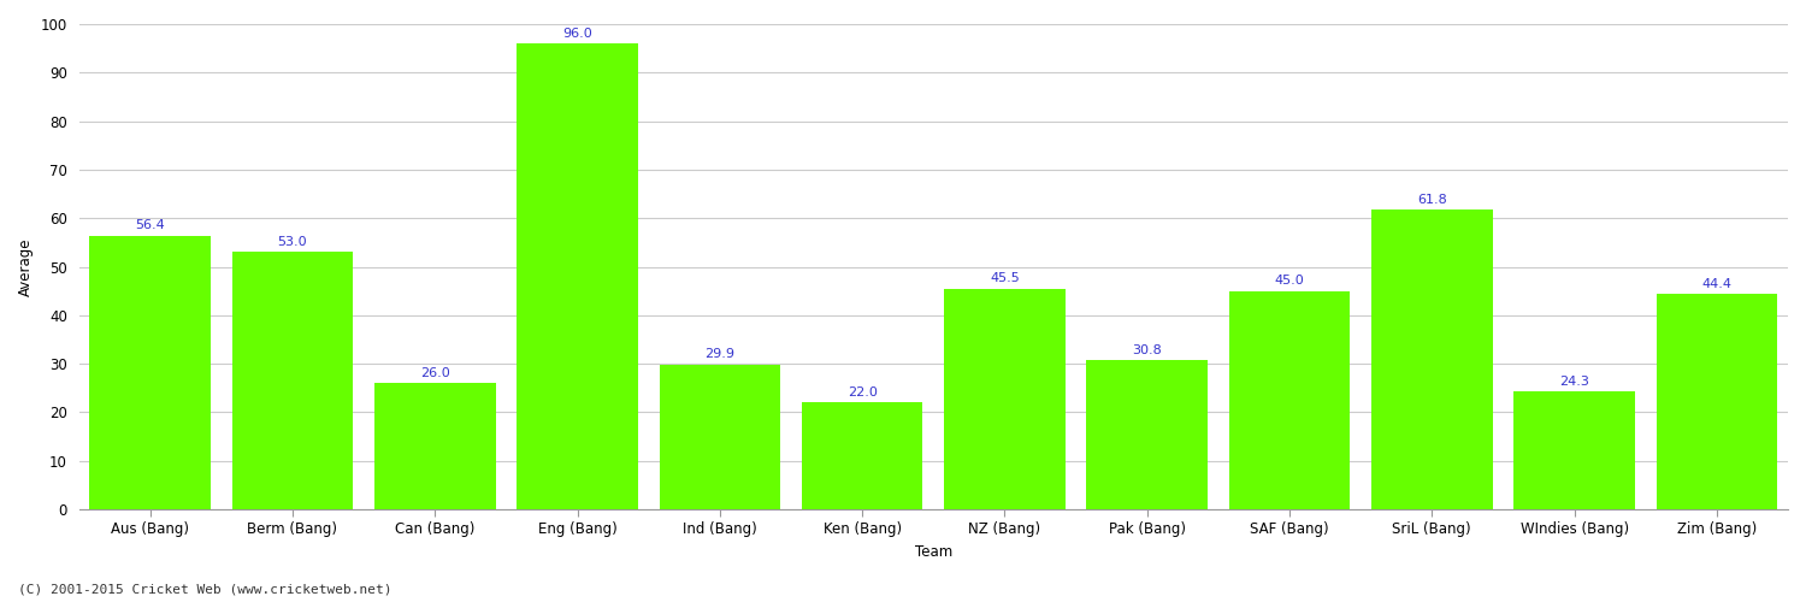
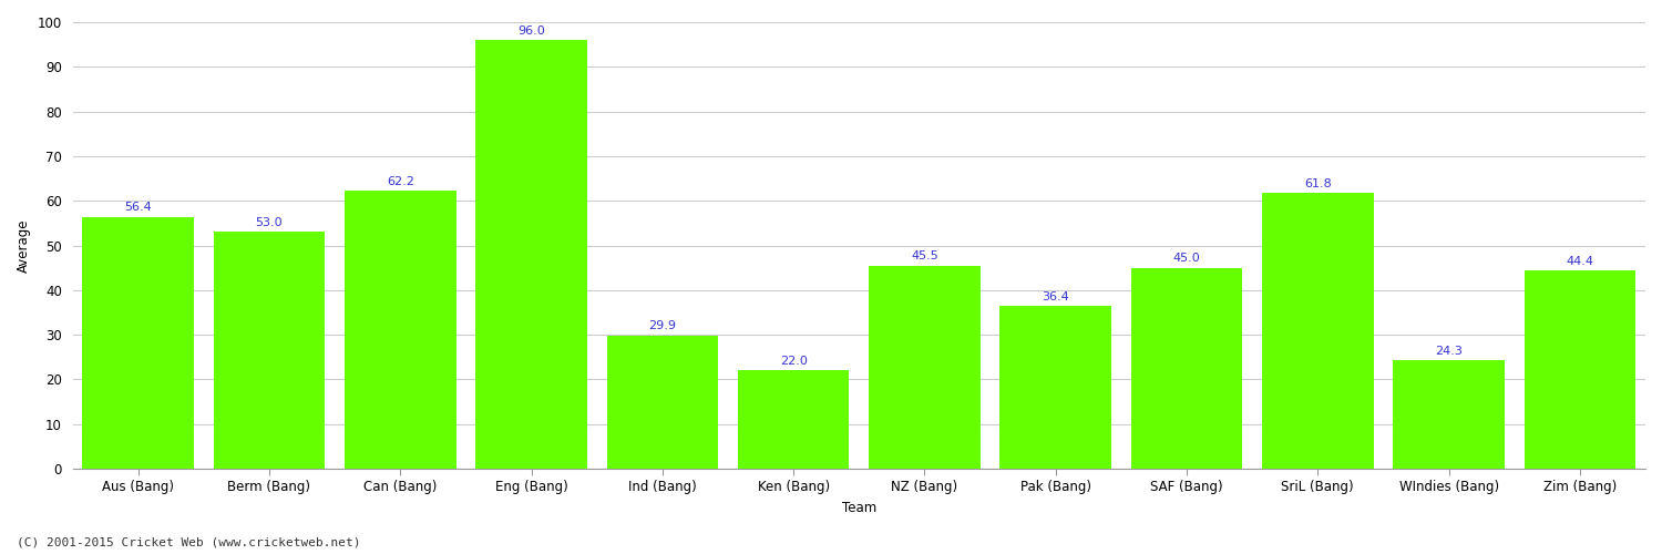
Can (Bang): 26.0 -> 62.2
Pak (Bang): 30.8 -> 36.4
